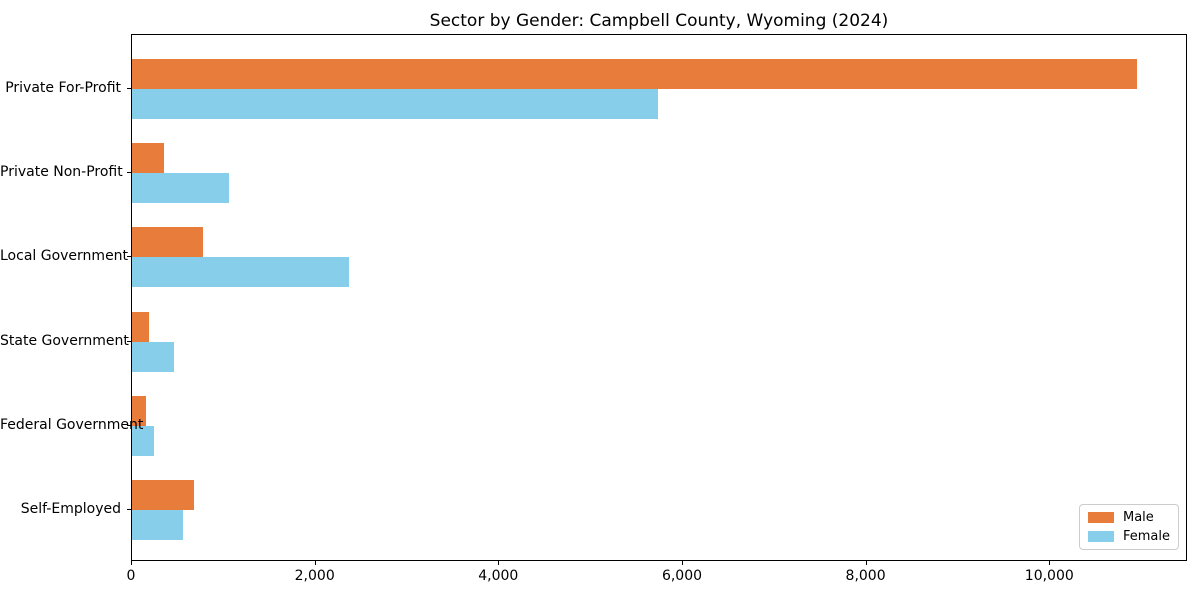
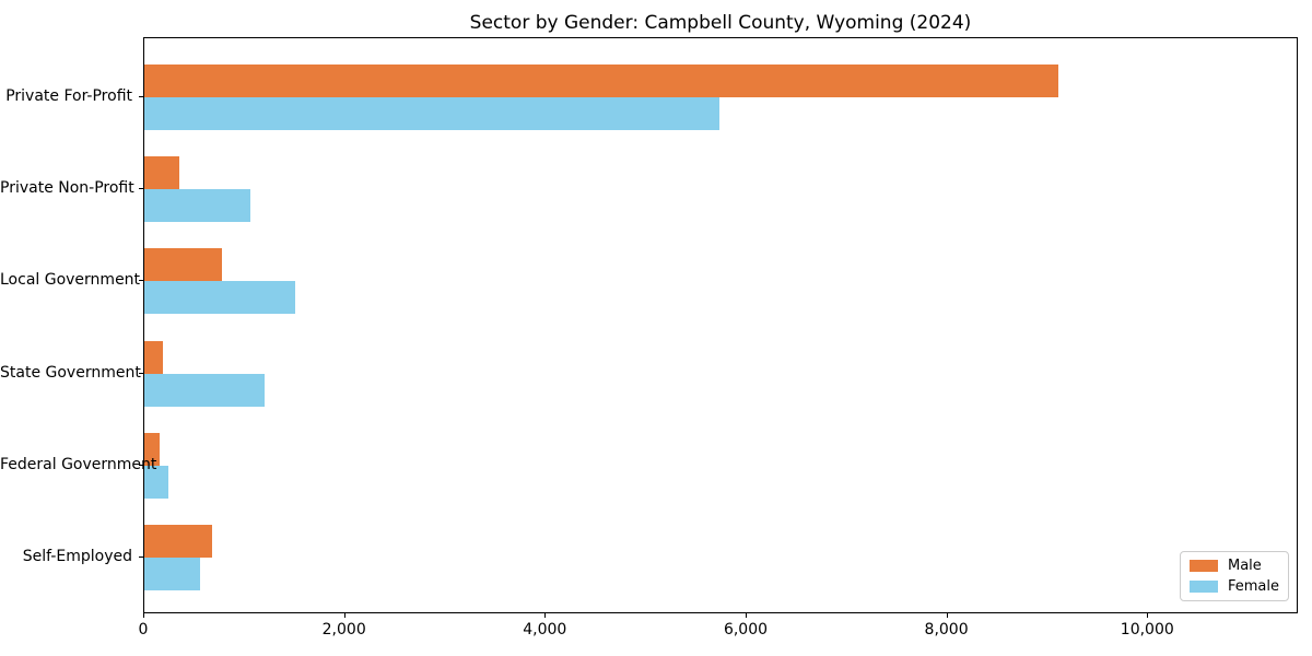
Male/Private For-Profit: 10900 -> 9100
Female/Local Government: 2400 -> 1500
Female/State Government: 500 -> 1200
